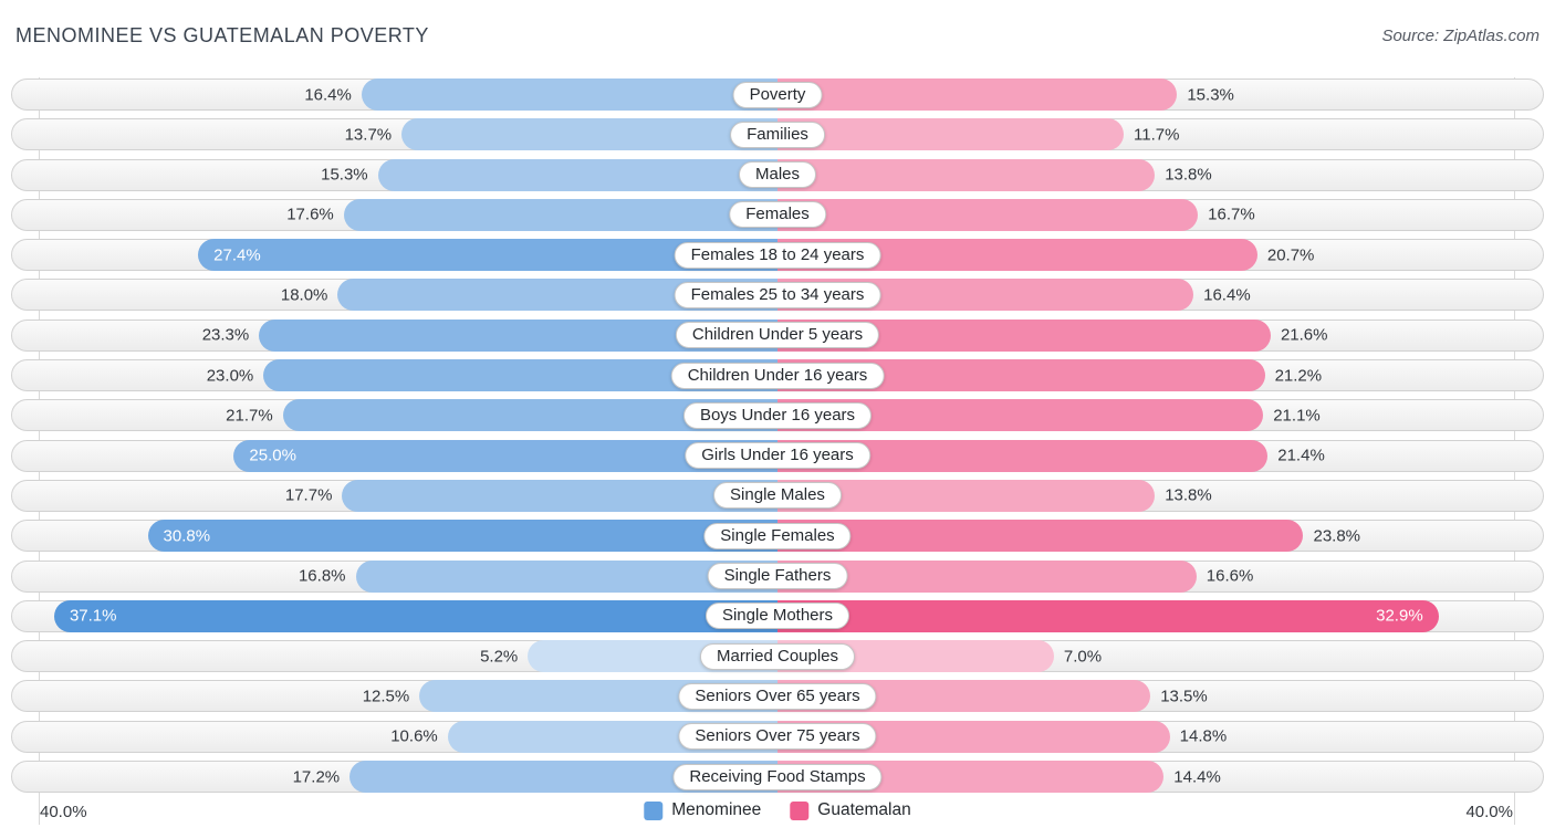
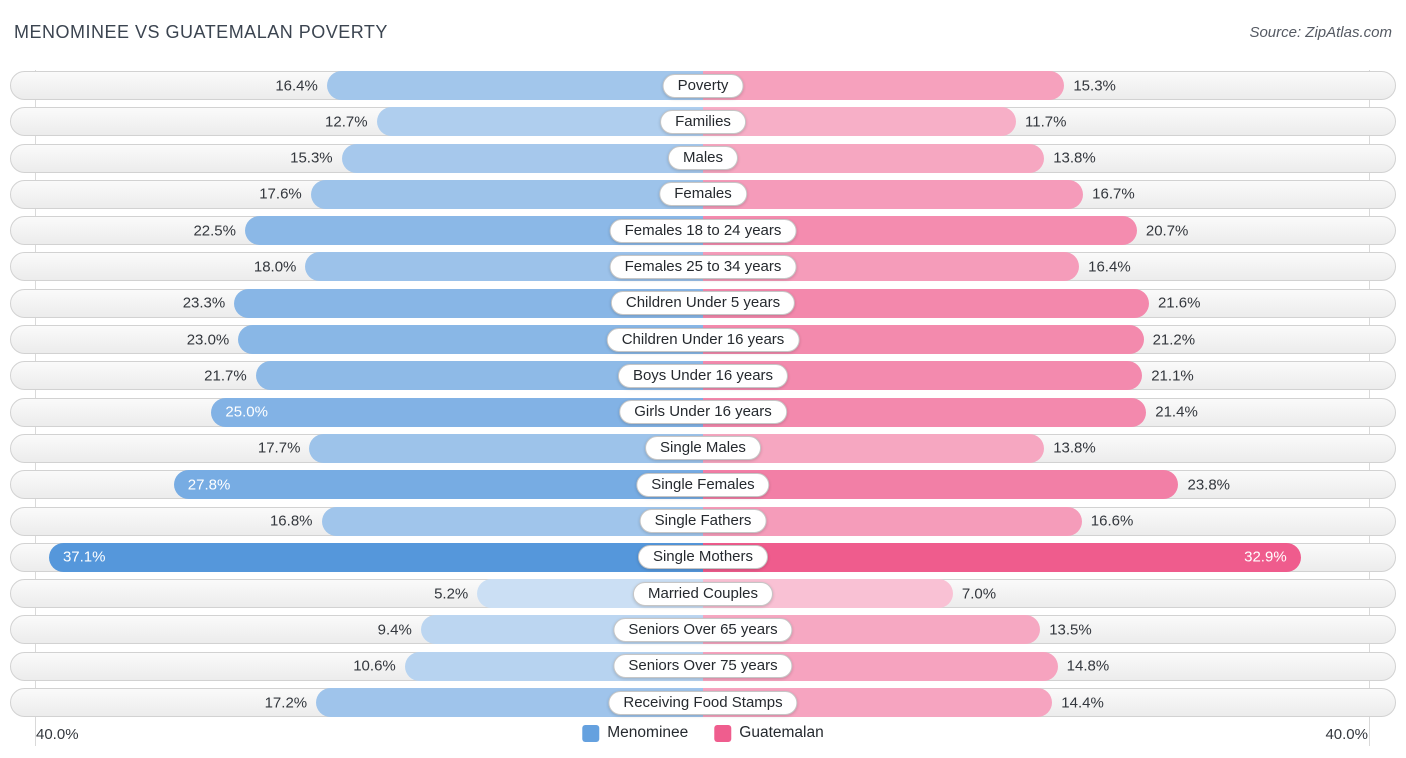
Menominee/Families: 13.7% -> 12.7%
Menominee/Females 18 to 24 years: 27.4% -> 22.5%
Menominee/Single Females: 30.8% -> 27.8%
Menominee/Seniors Over 65 years: 12.5% -> 9.4%
